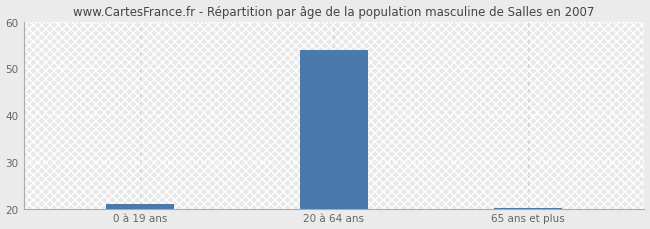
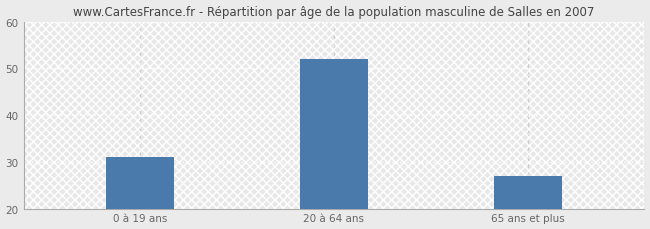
0 à 19 ans: 21.0 -> 31.0
20 à 64 ans: 54.0 -> 52.0
65 ans et plus: 20.2 -> 27.0
